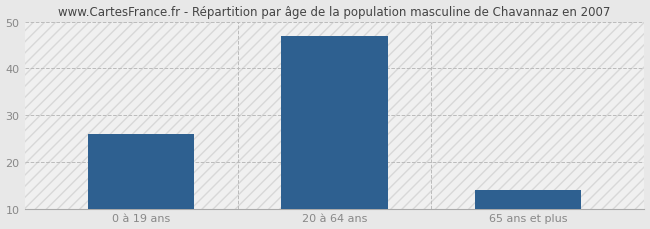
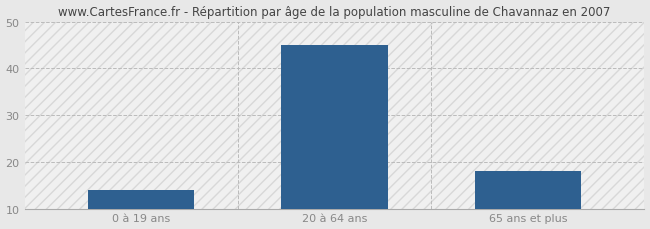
0 à 19 ans: 26 -> 14
20 à 64 ans: 47 -> 45
65 ans et plus: 14 -> 18
